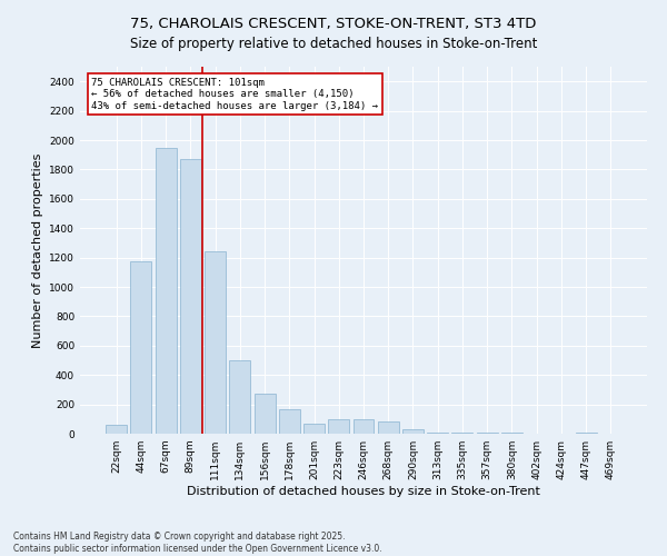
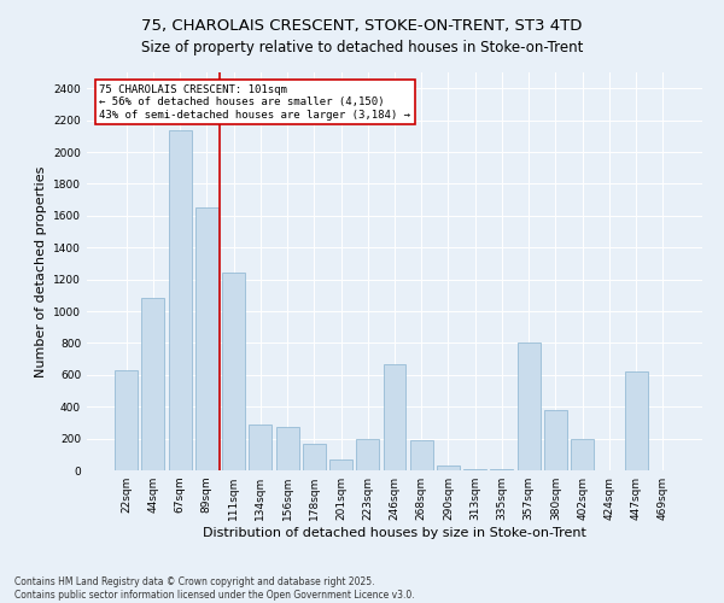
22sqm: 60 -> 630
44sqm: 1180 -> 1080
67sqm: 1950 -> 2140
89sqm: 1880 -> 1650
134sqm: 500 -> 290
223sqm: 100 -> 200
246sqm: 100 -> 670
268sqm: 80 -> 190
357sqm: 0 -> 800
380sqm: 0 -> 380
402sqm: 0 -> 200
447sqm: 0 -> 620
